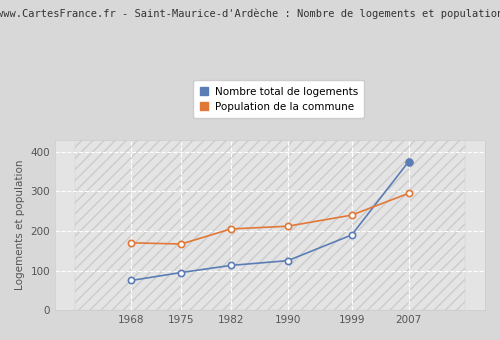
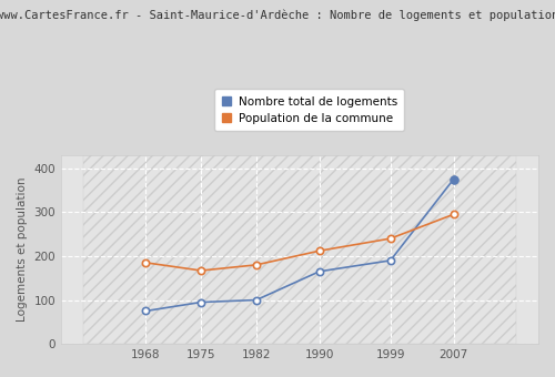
Population de la commune/1968: 170 -> 185
Nombre total de logements/1982: 113 -> 100
Population de la commune/1982: 205 -> 180
Nombre total de logements/1990: 125 -> 165
